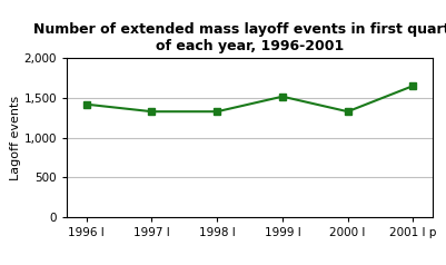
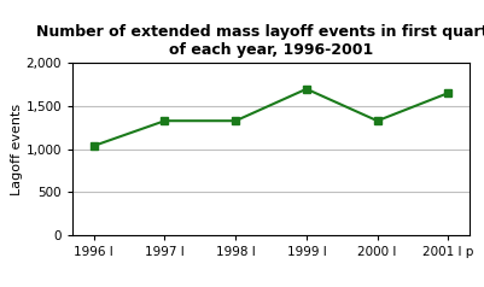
1996 I: 1,420 -> 1,040
1999 I: 1,520 -> 1,700
